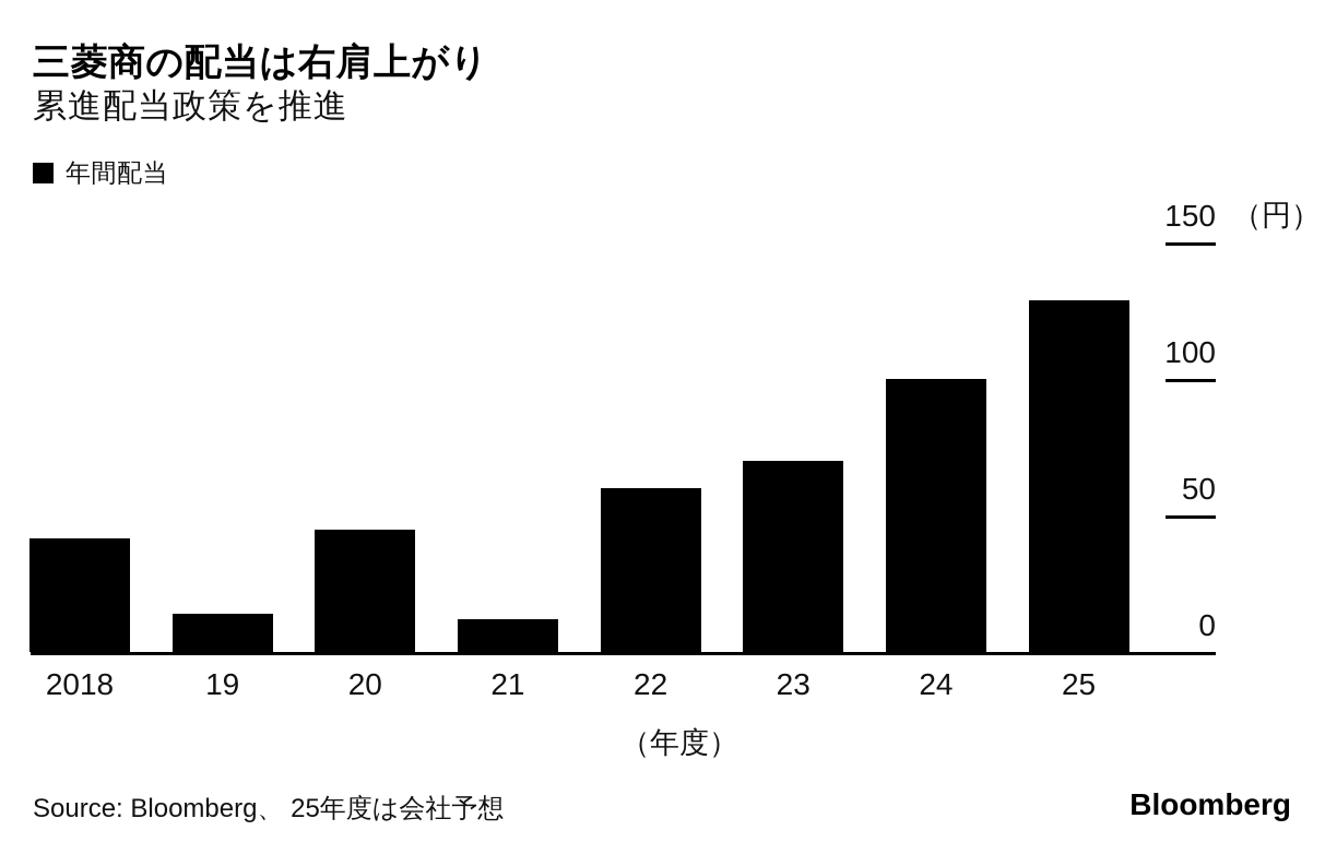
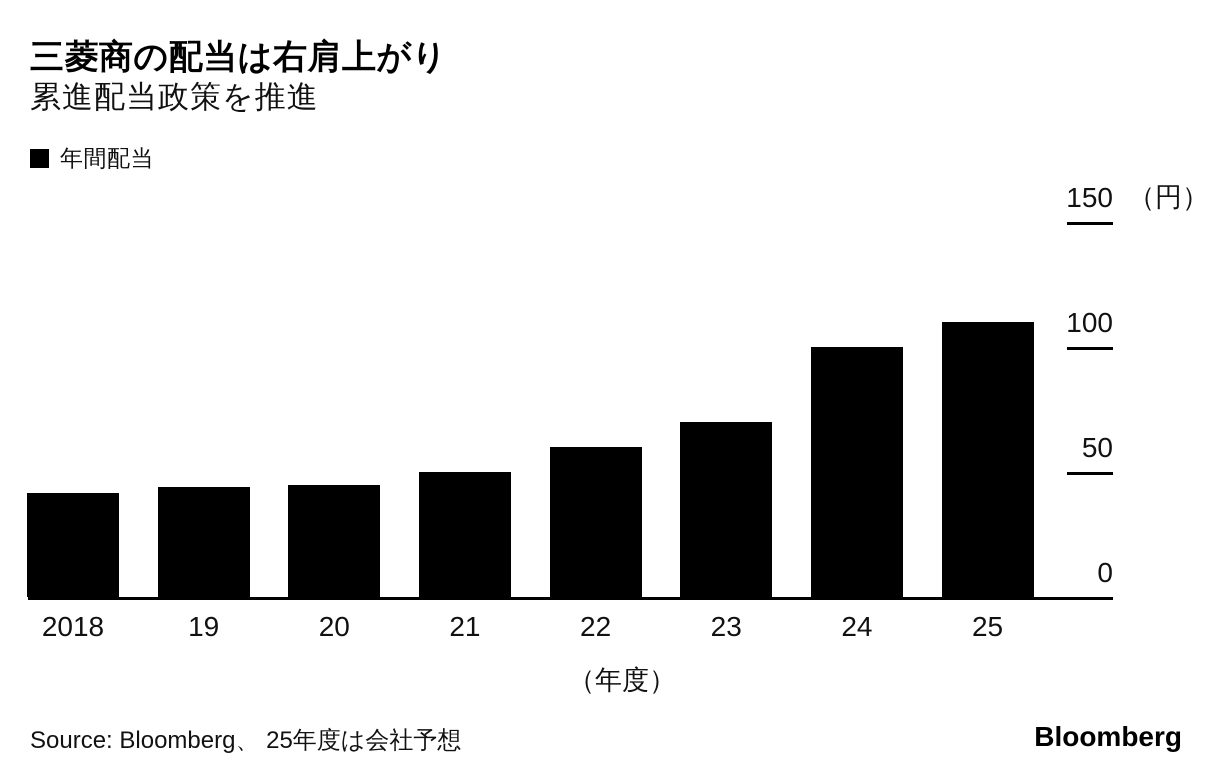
19: 14 -> 44
21: 12 -> 50
25: 129 -> 110
